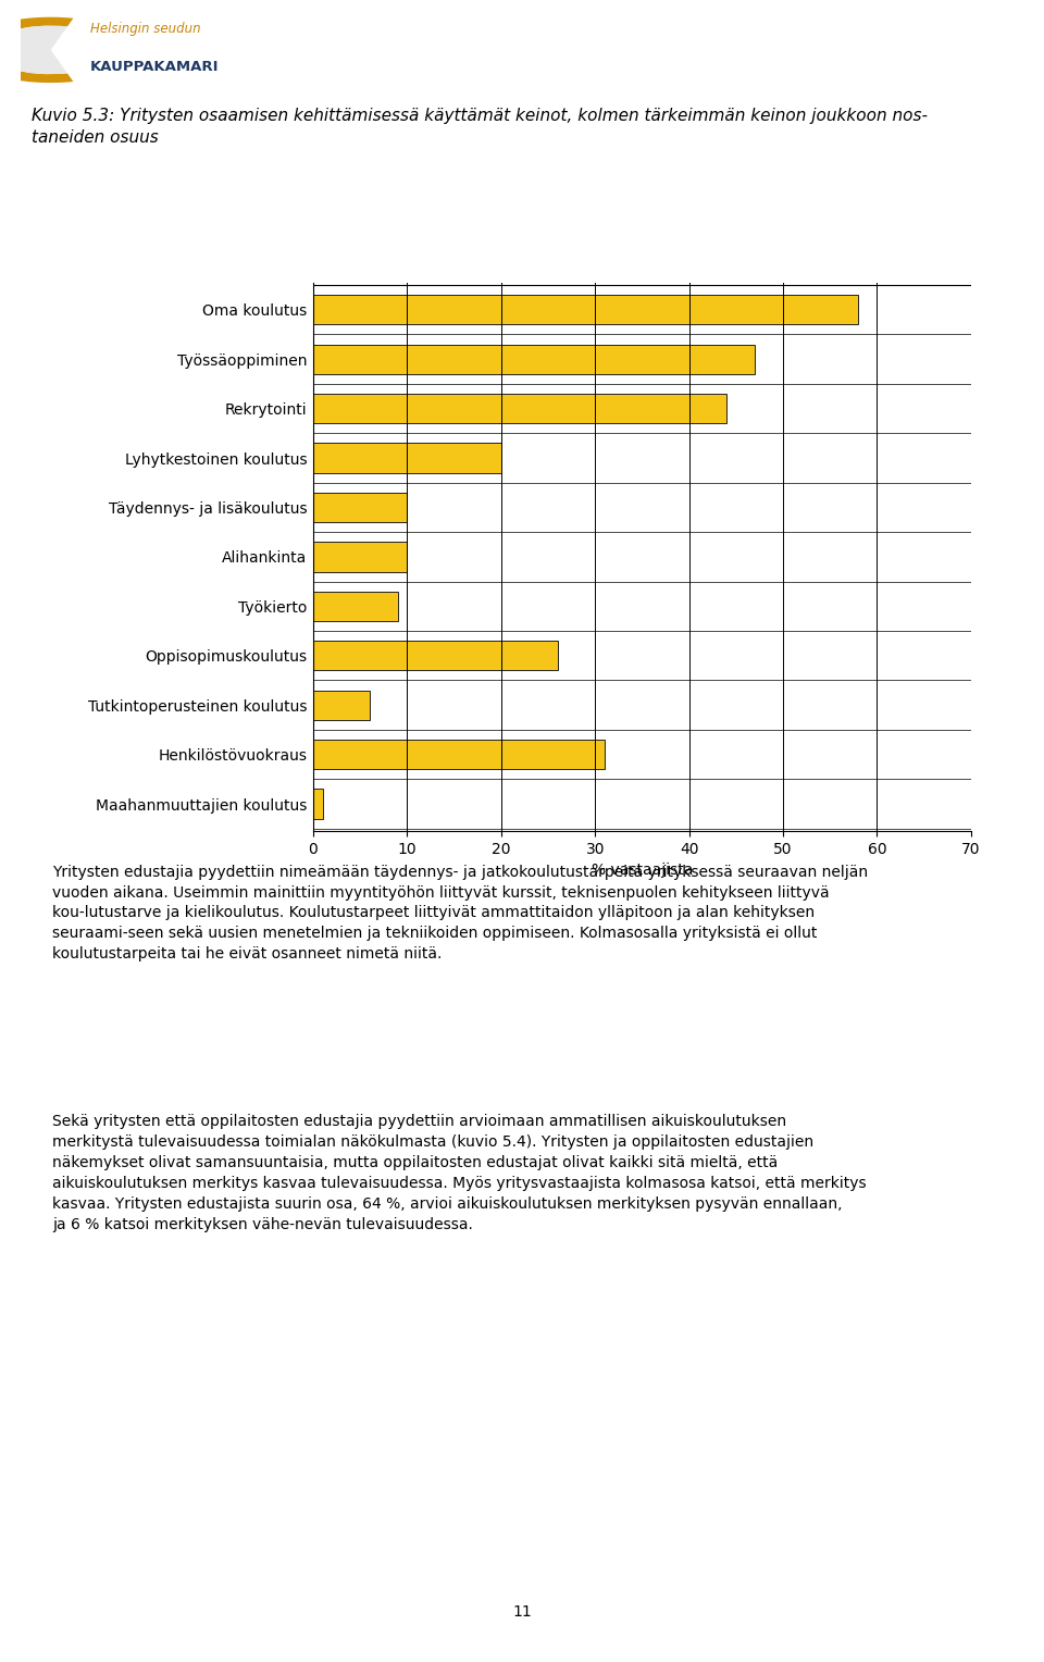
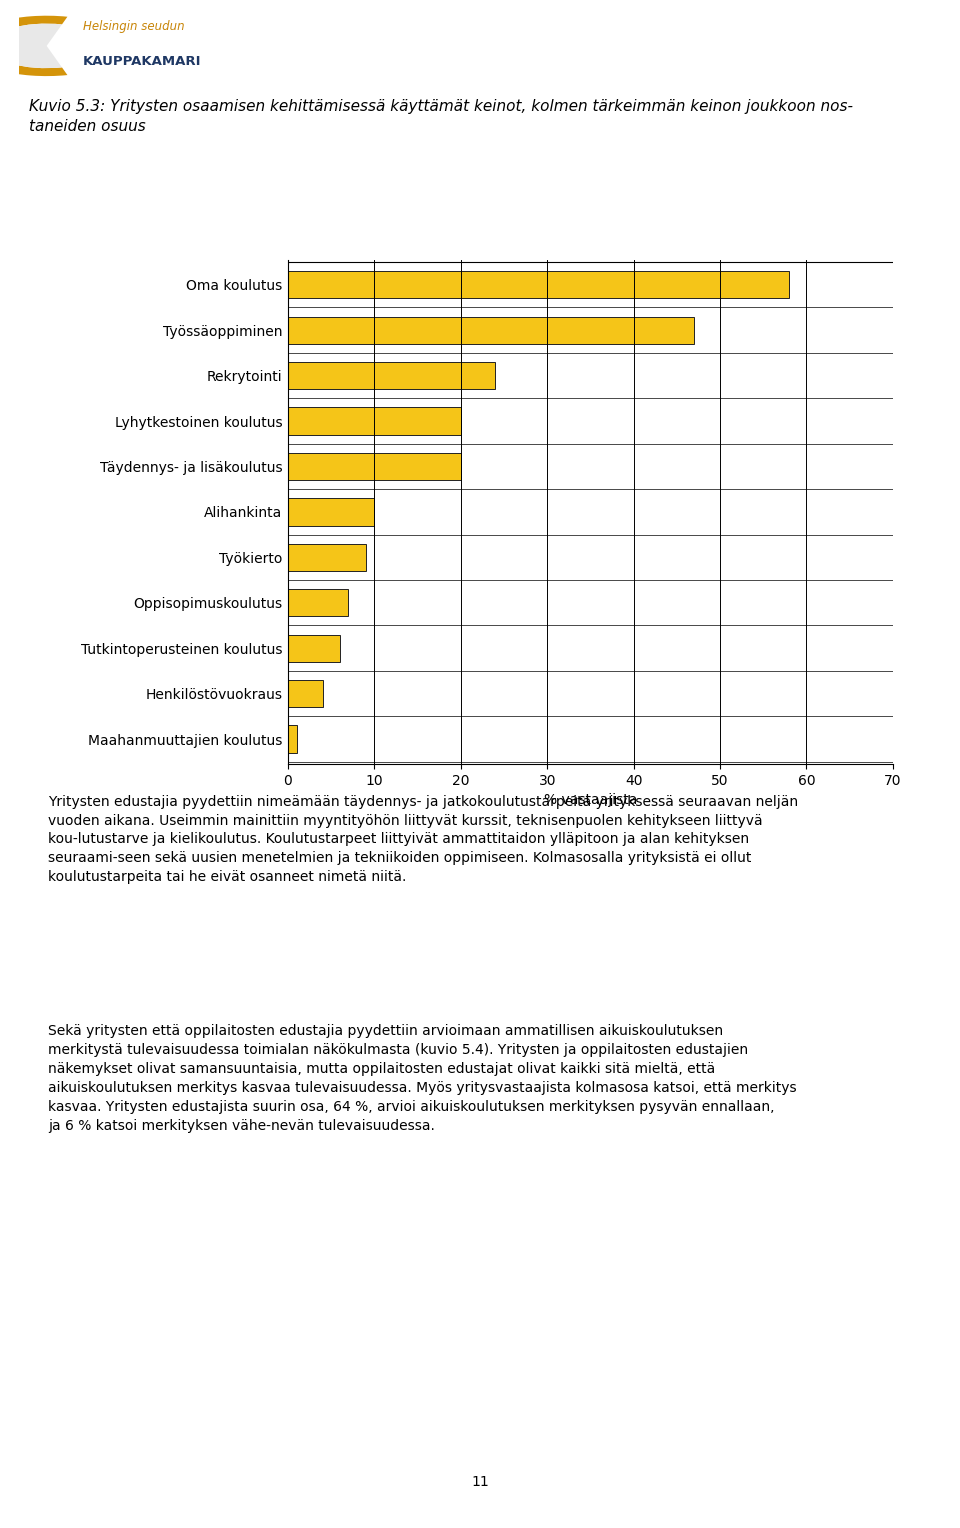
Rekrytointi: 44 -> 24
Täydennys- ja lisäkoulutus: 10 -> 20
Oppisopimuskoulutus: 26 -> 7
Henkilöstövuokraus: 31 -> 4
